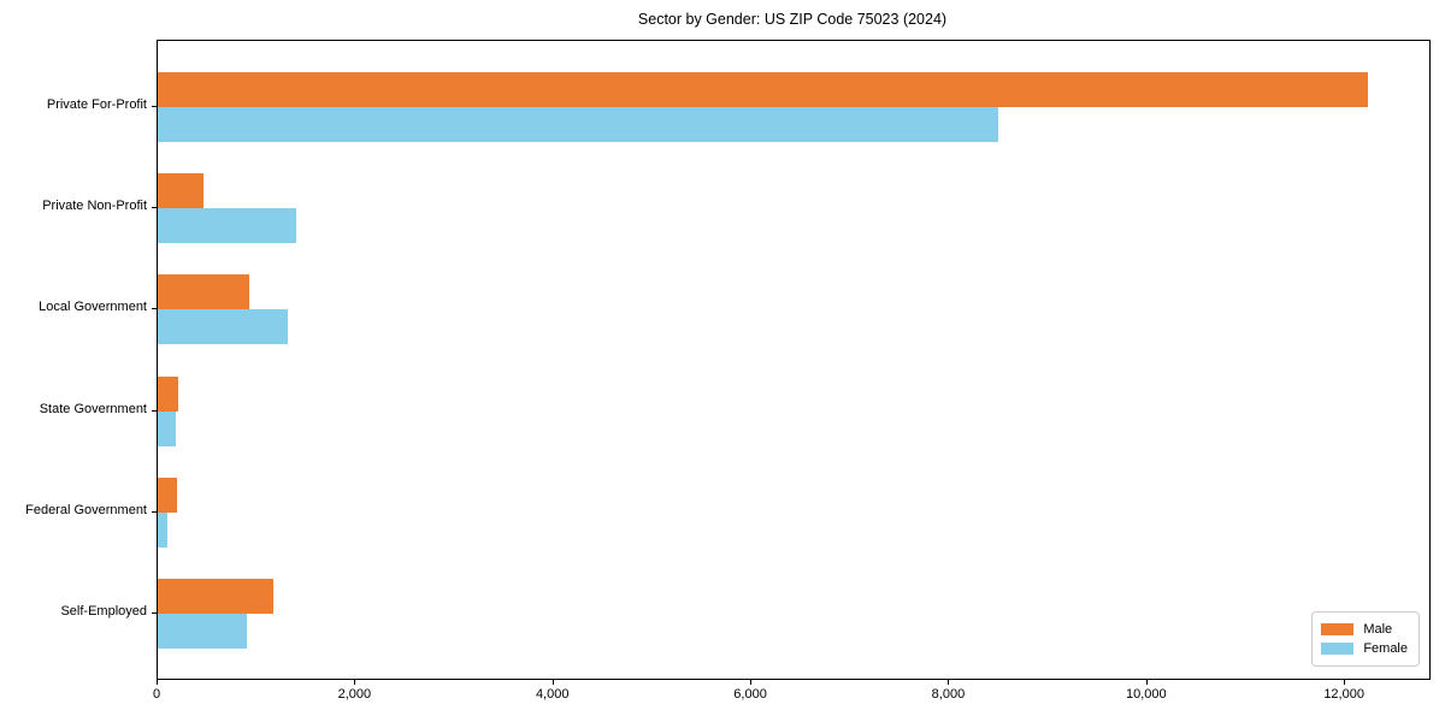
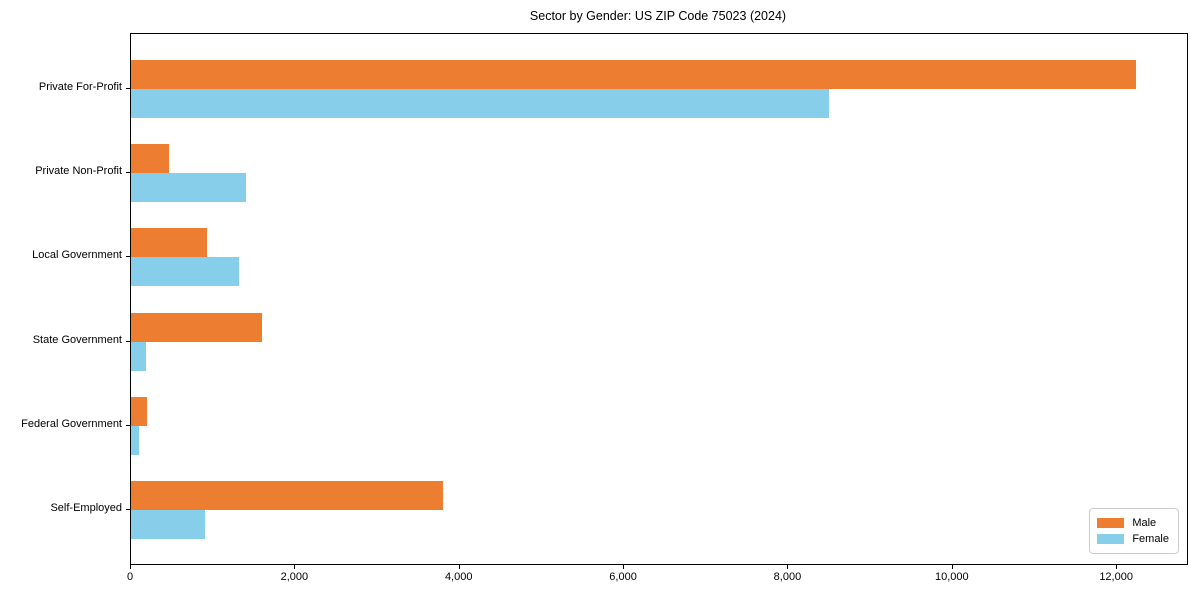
Male/State Government: 200 -> 1600
Male/Self-Employed: 1200 -> 3800
